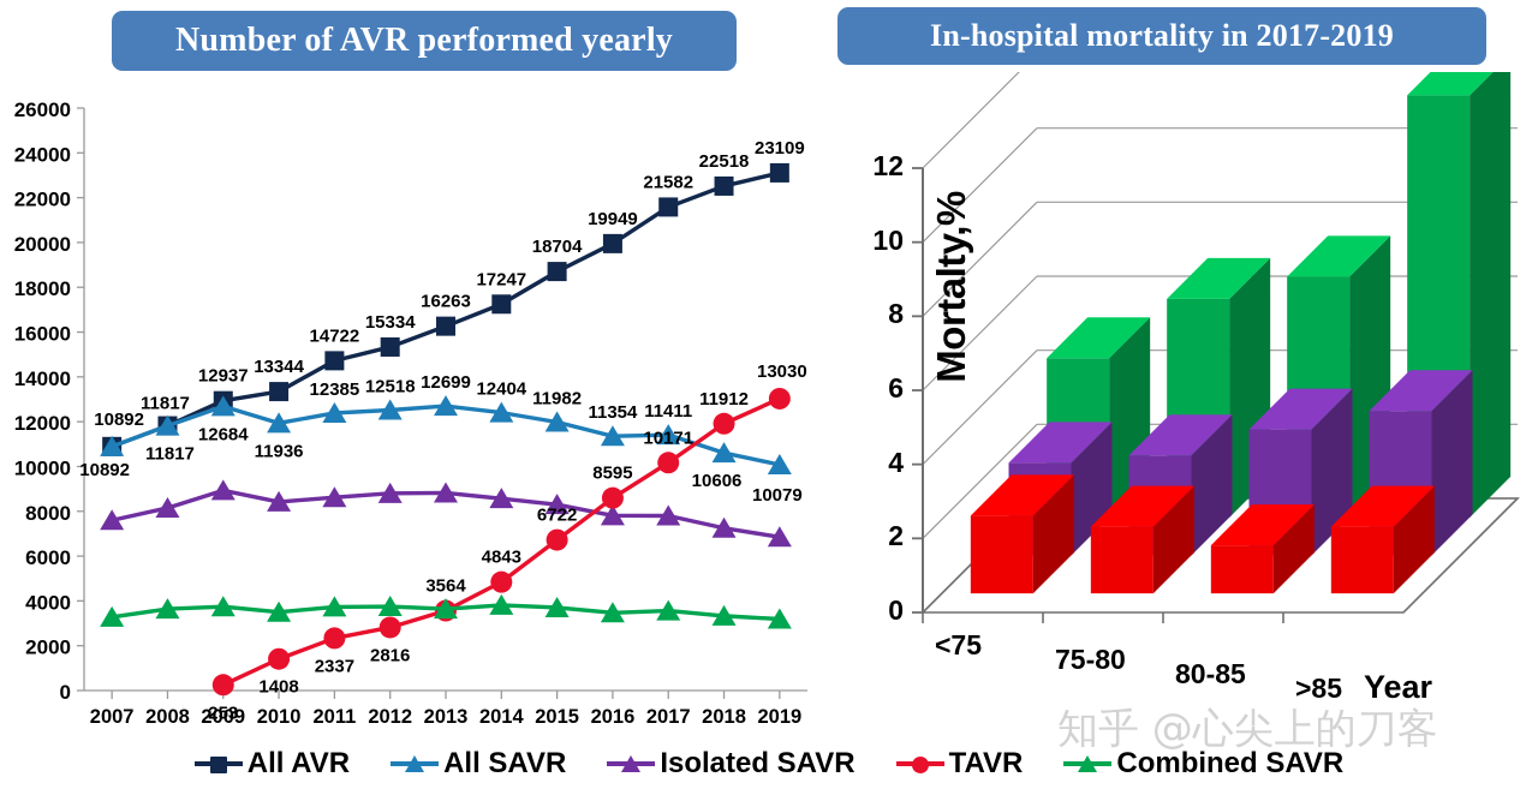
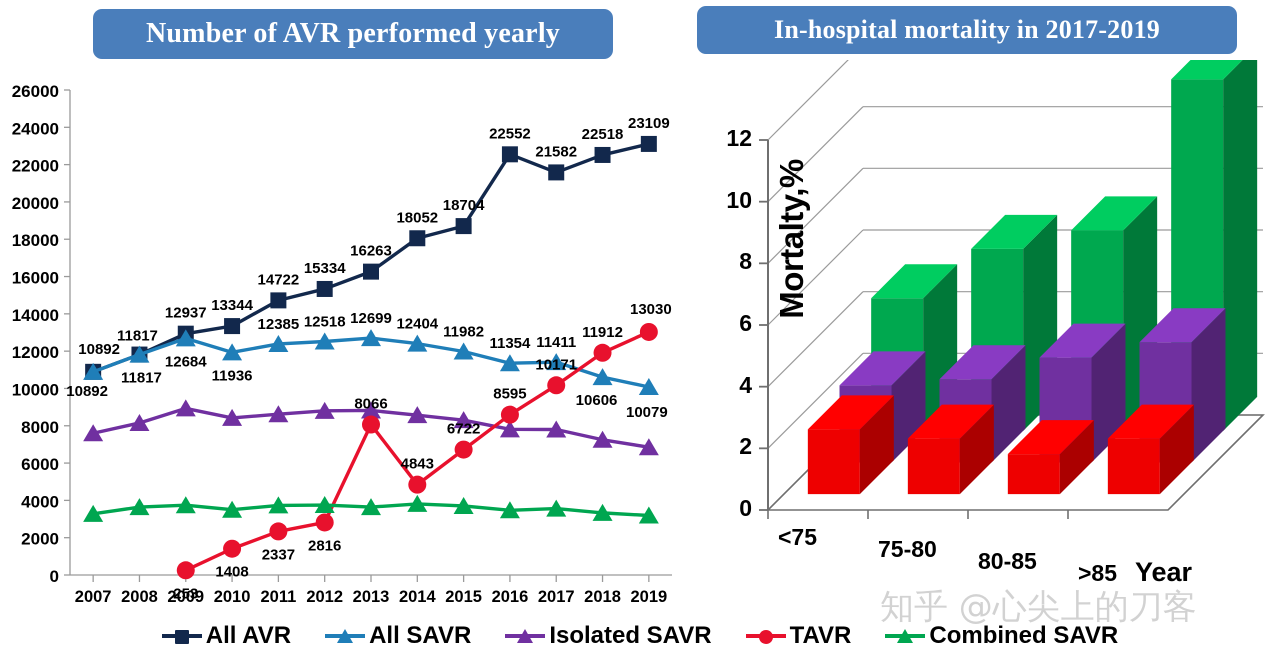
Number of AVR performed yearly/TAVR/2013: 3564 -> 8066
Number of AVR performed yearly/All AVR/2014: 17247 -> 18052
Number of AVR performed yearly/All AVR/2016: 19949 -> 22552
